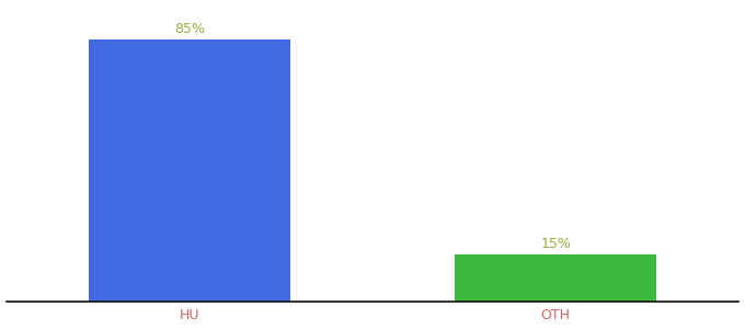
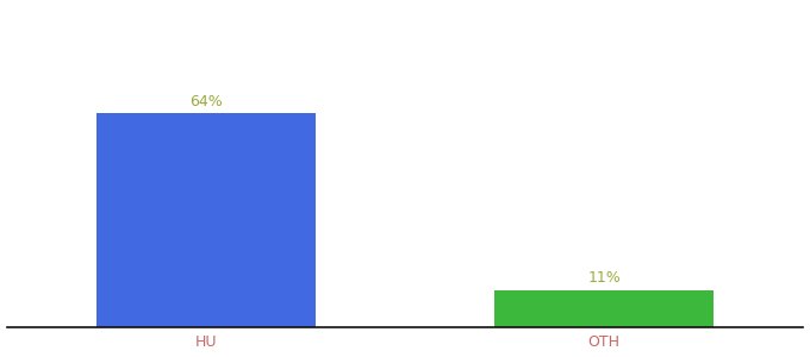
HU: 85% -> 64%
OTH: 15% -> 11%
